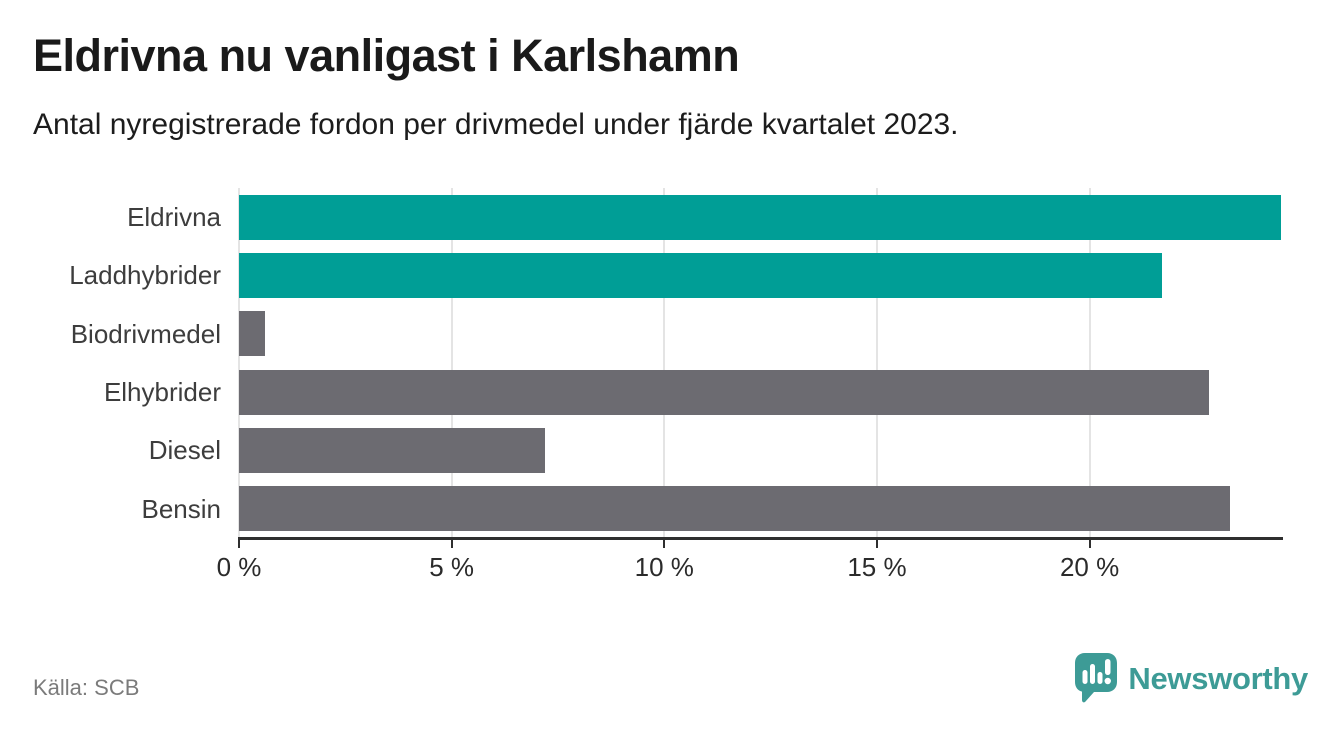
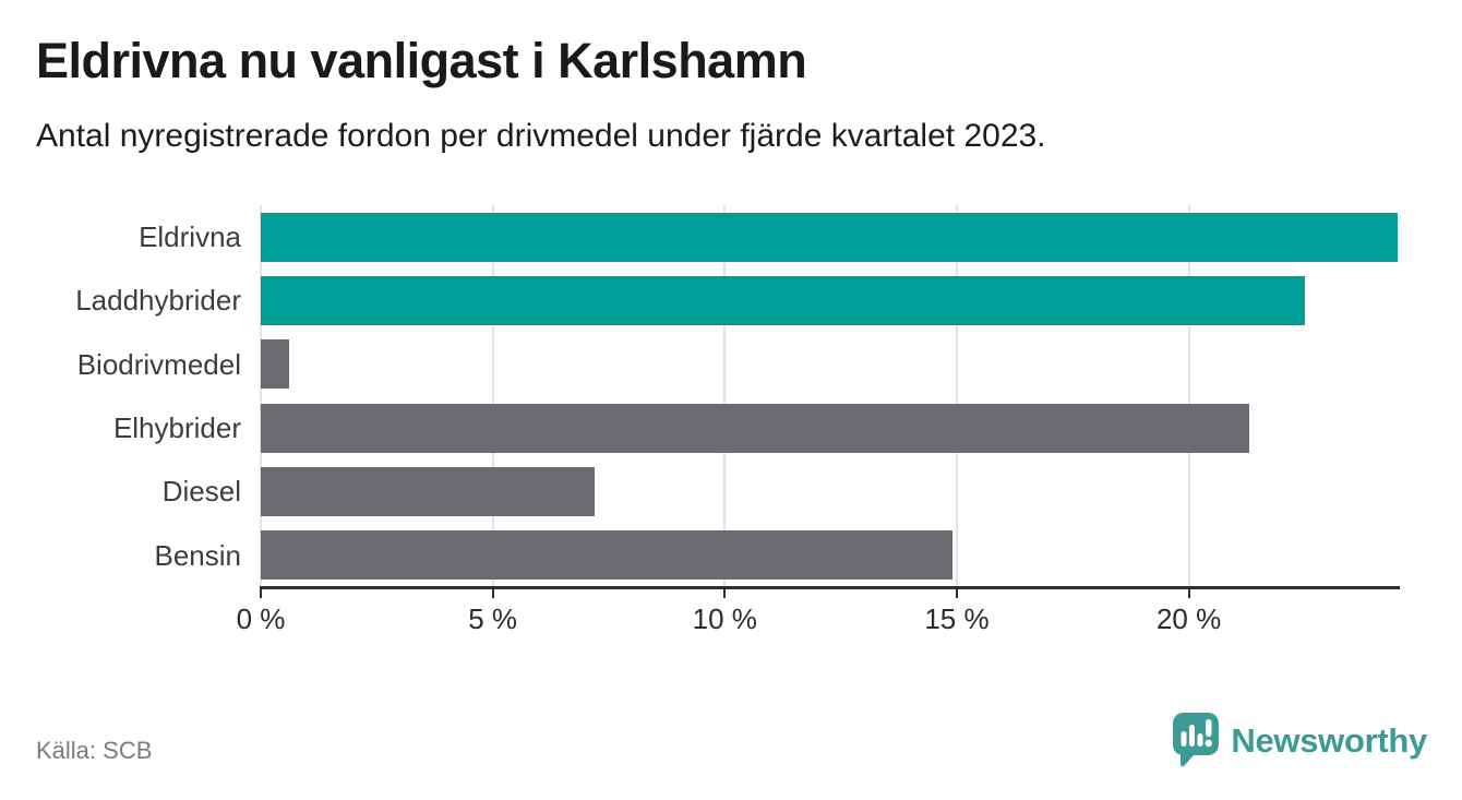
Laddhybrider: 21.7% -> 22.5%
Elhybrider: 22.8% -> 21.3%
Bensin: 23.3% -> 14.9%
